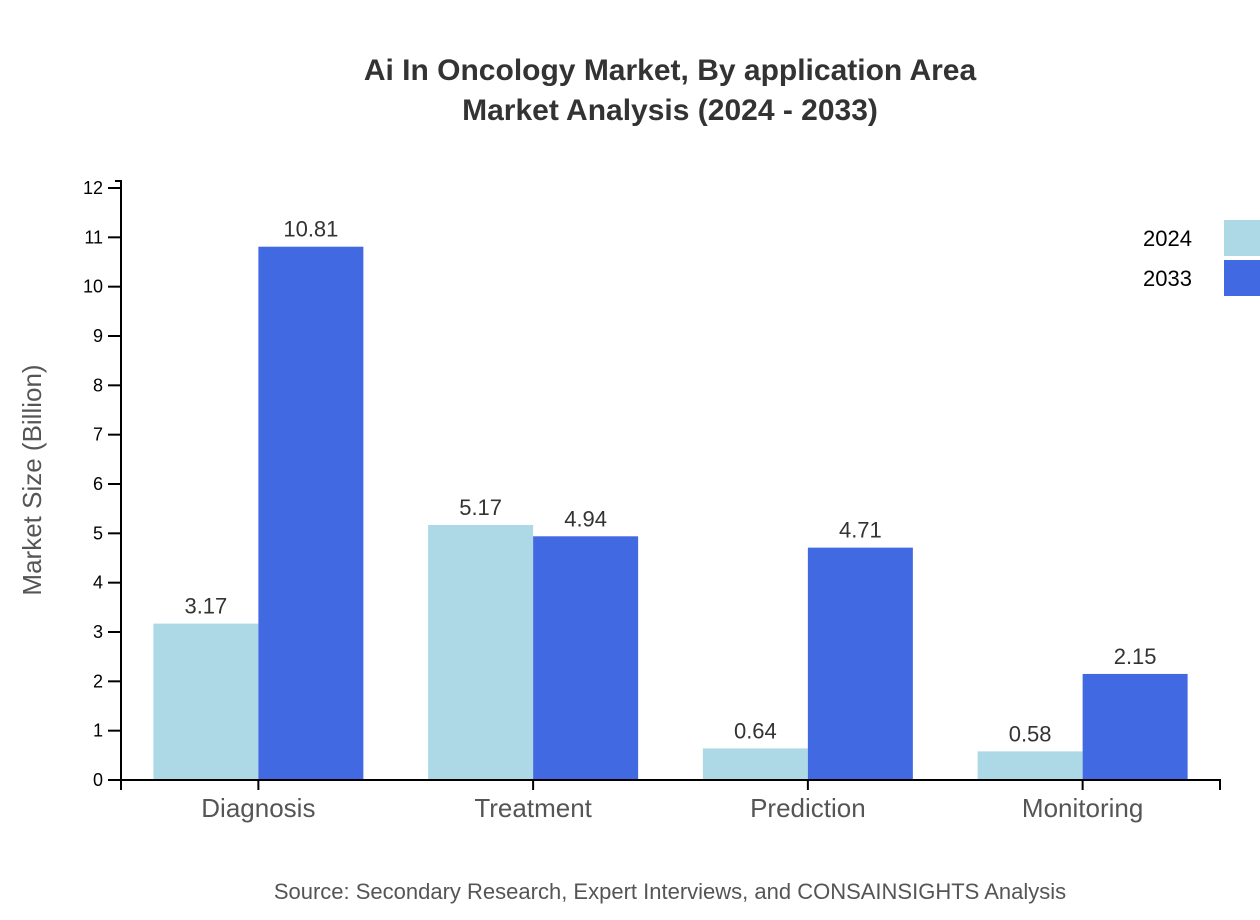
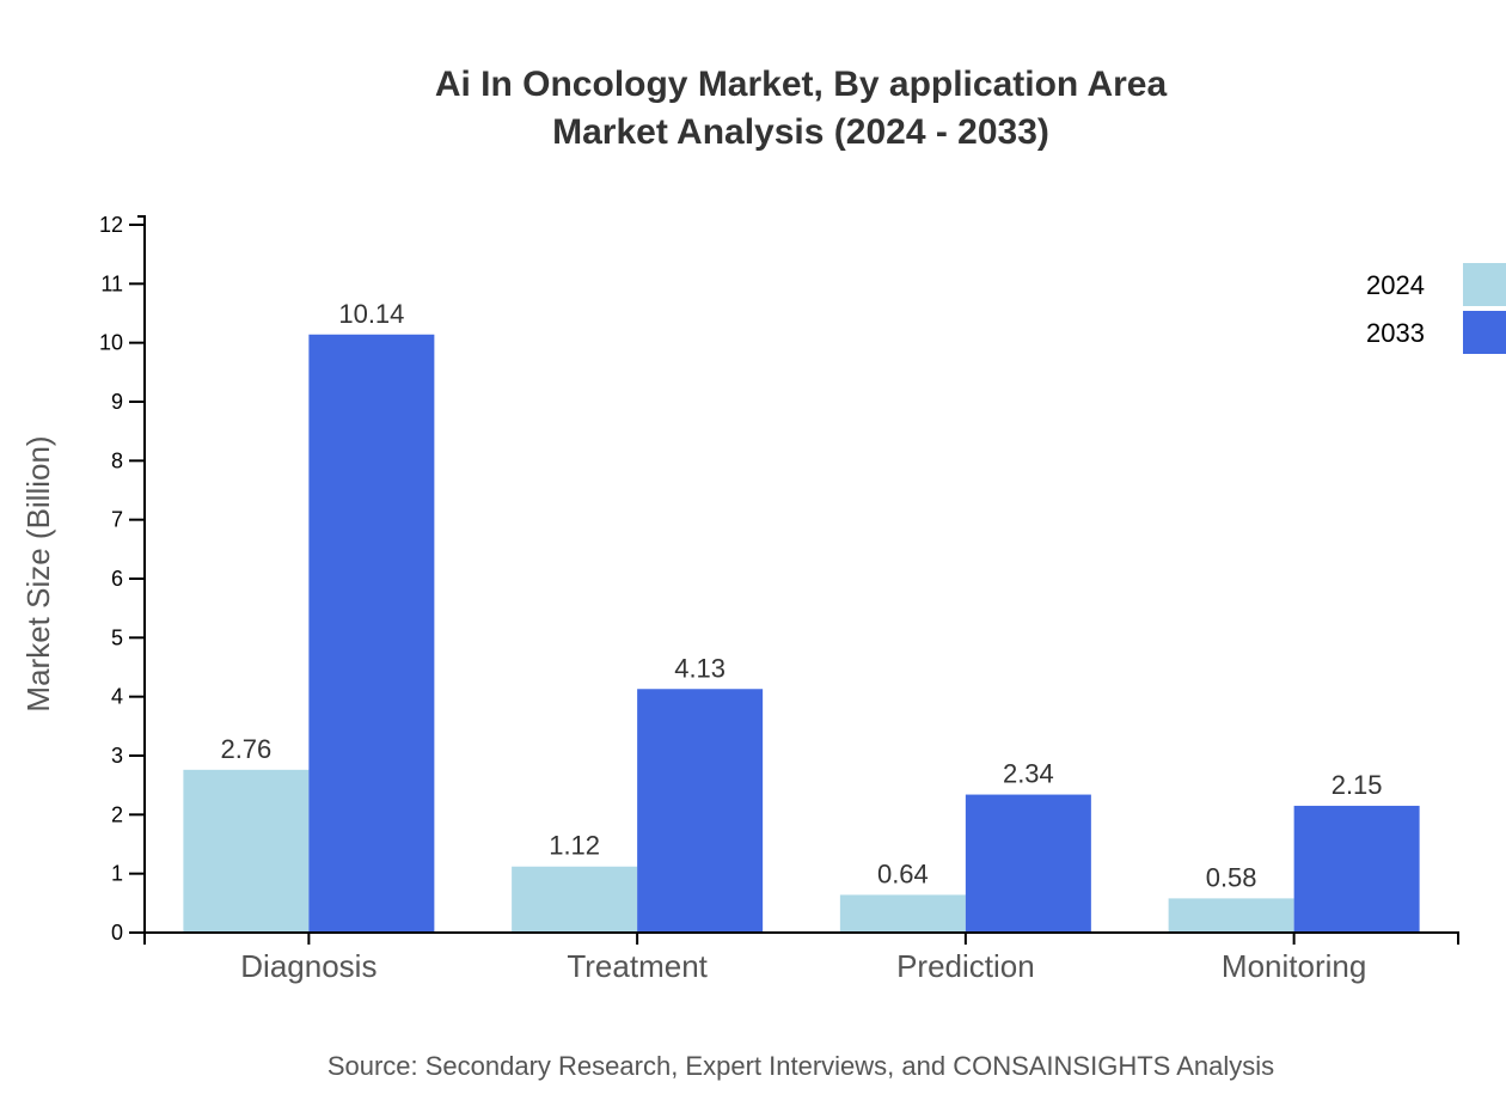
2024/Diagnosis: 3.17 -> 2.76
2033/Diagnosis: 10.81 -> 10.14
2024/Treatment: 5.17 -> 1.12
2033/Treatment: 4.94 -> 4.13
2033/Prediction: 4.71 -> 2.34
